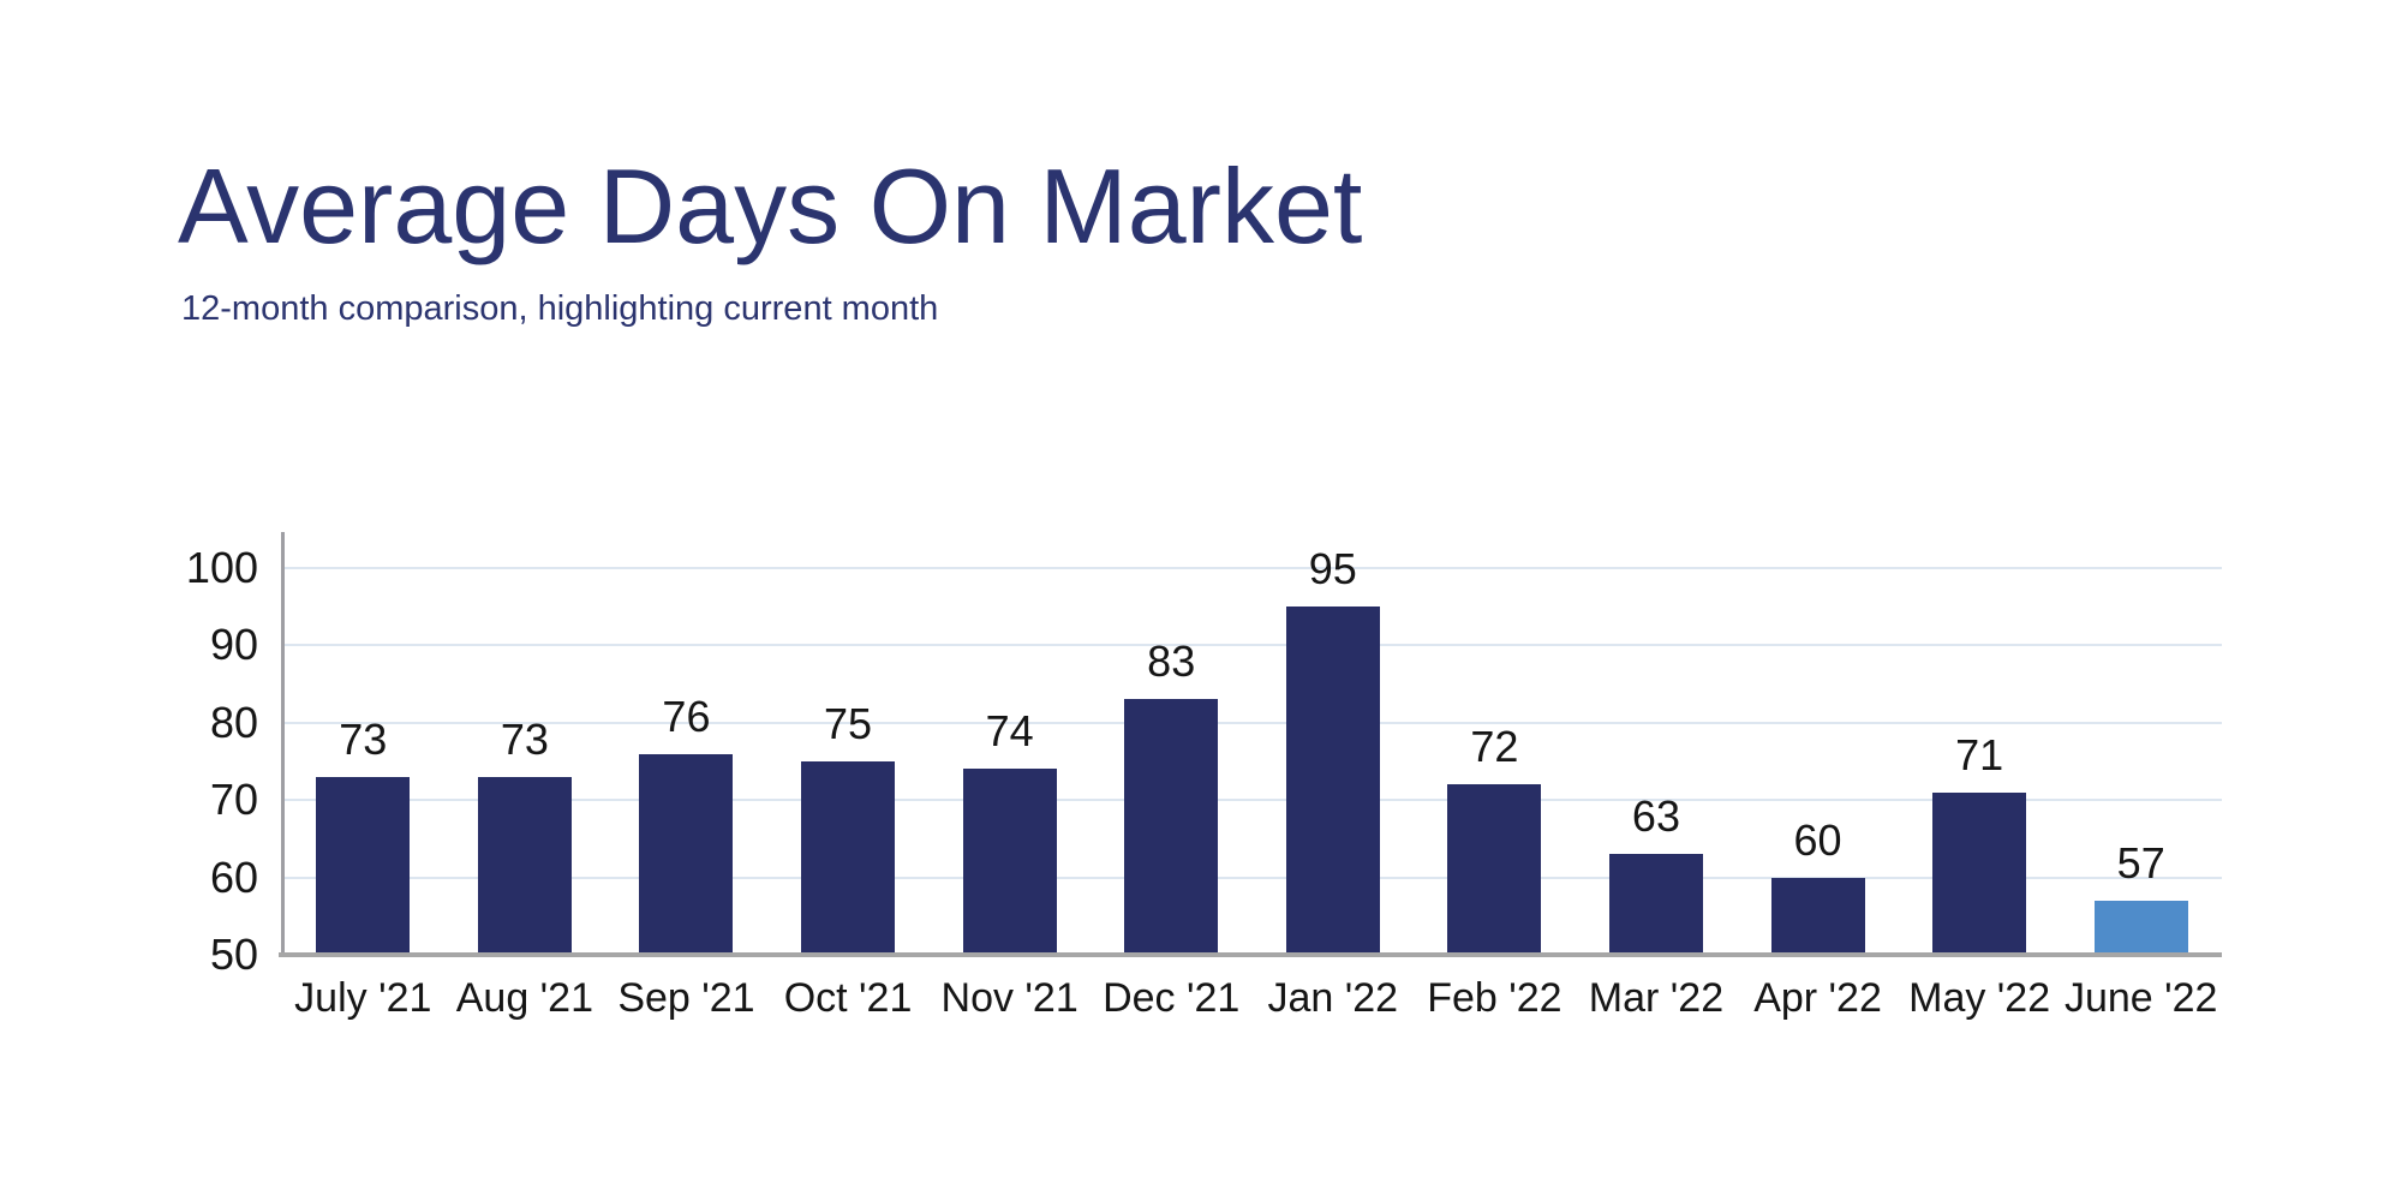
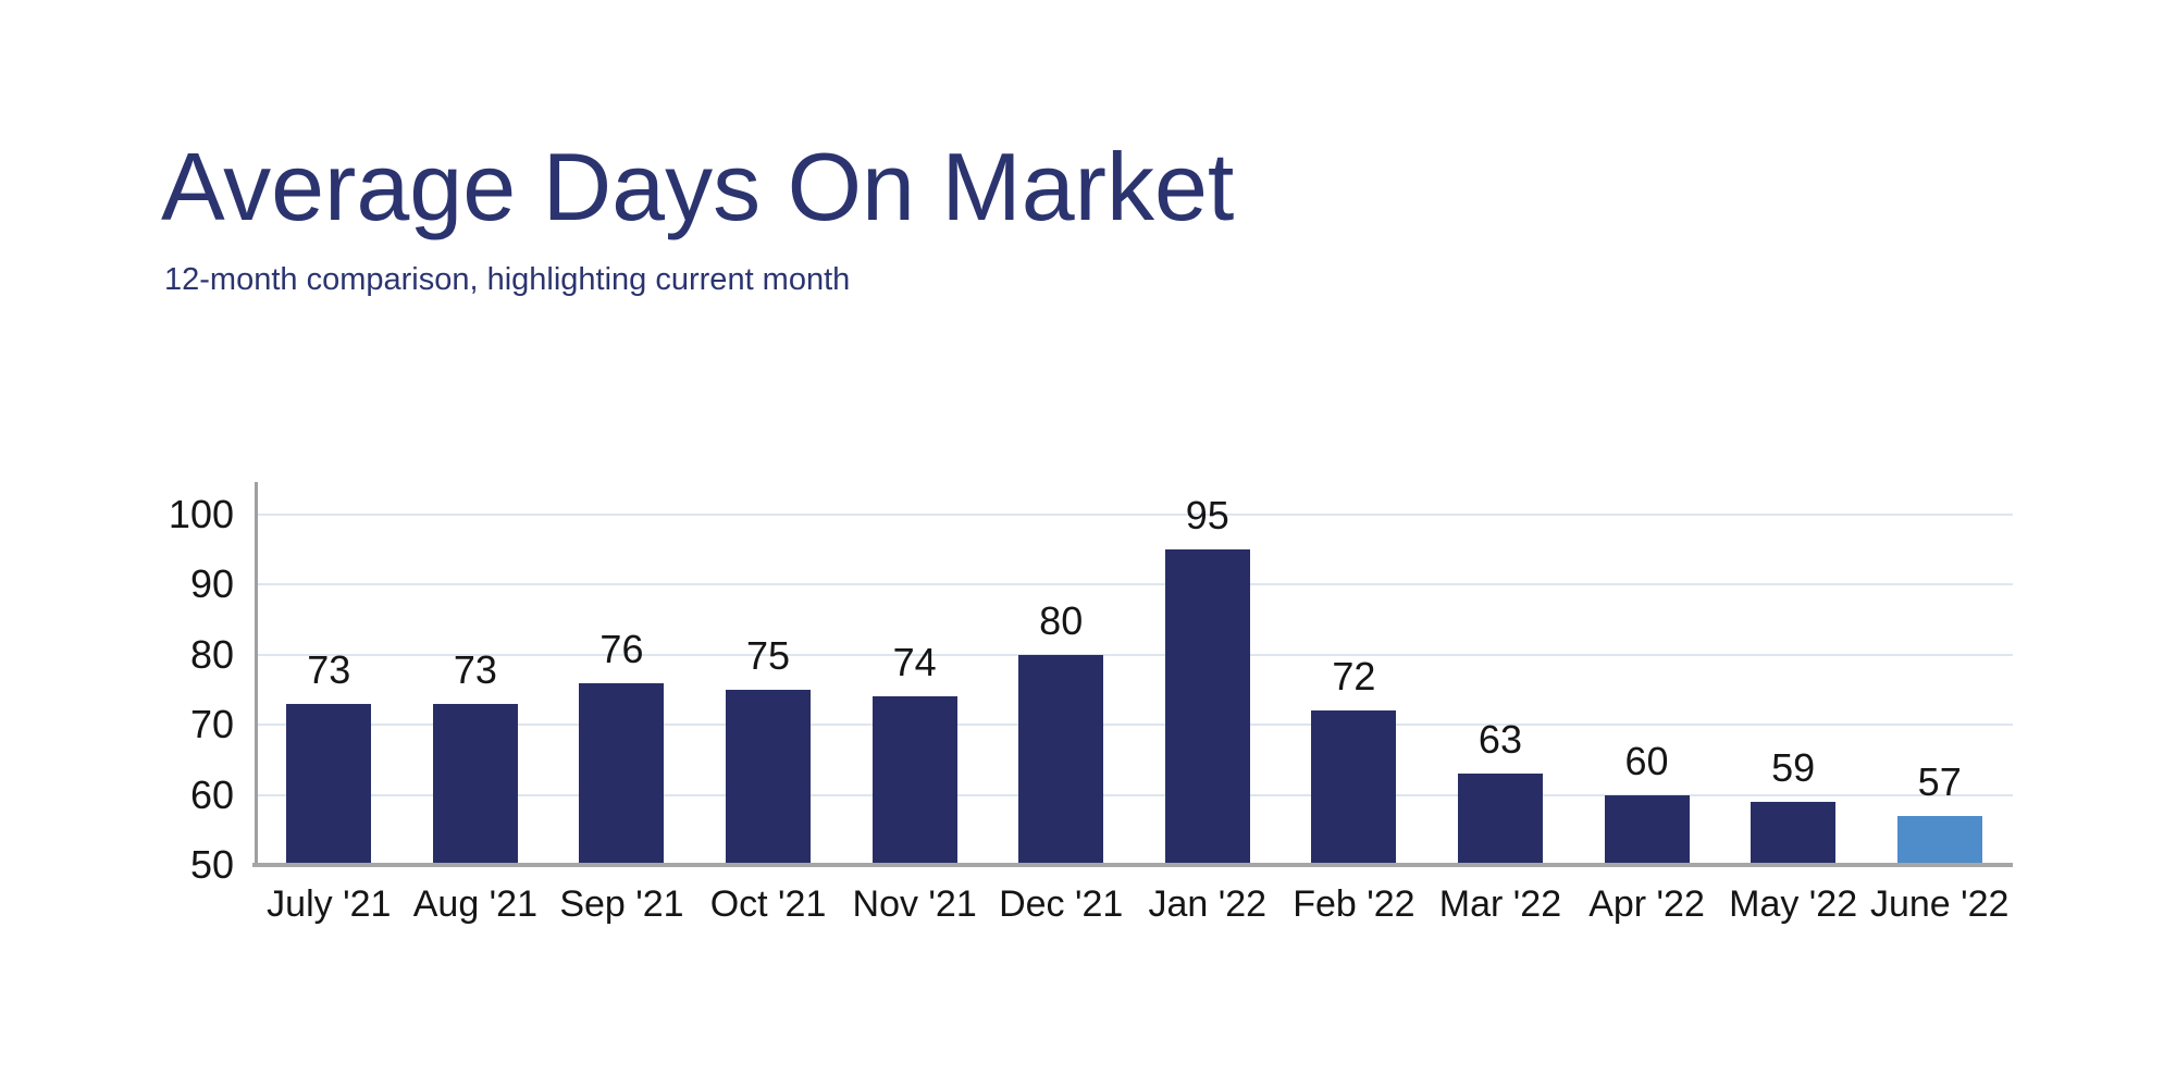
Dec '21: 83 -> 80
May '22: 71 -> 59
